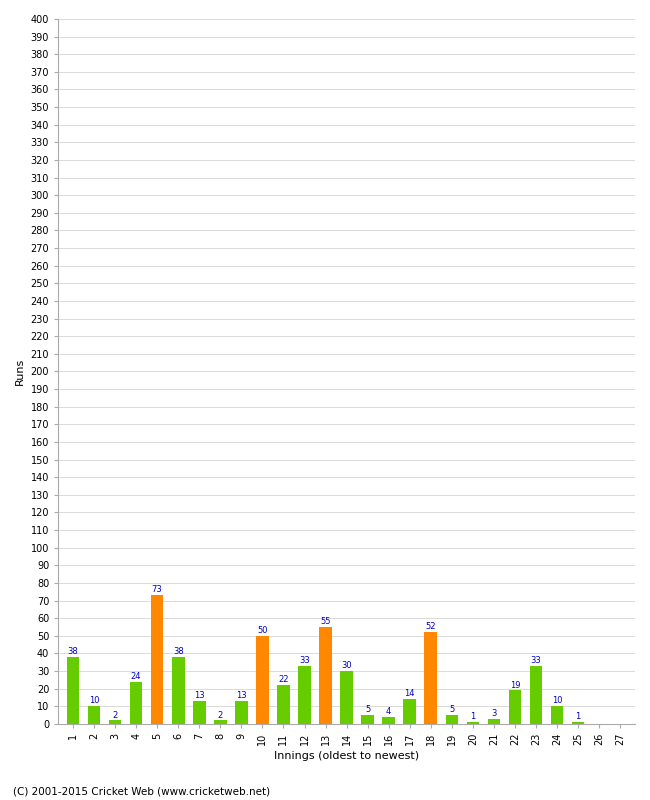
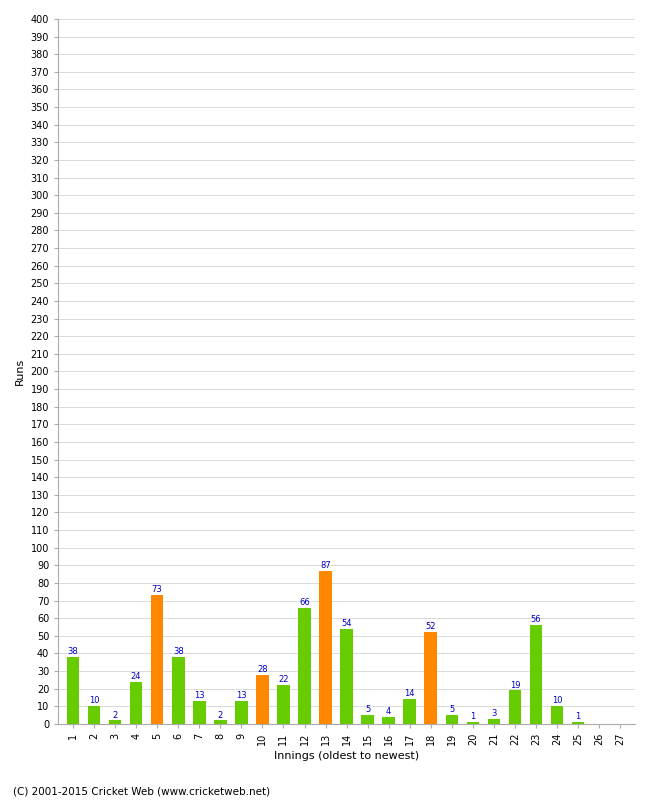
10: 50 -> 28
12: 33 -> 66
13: 55 -> 87
14: 30 -> 54
23: 33 -> 56
